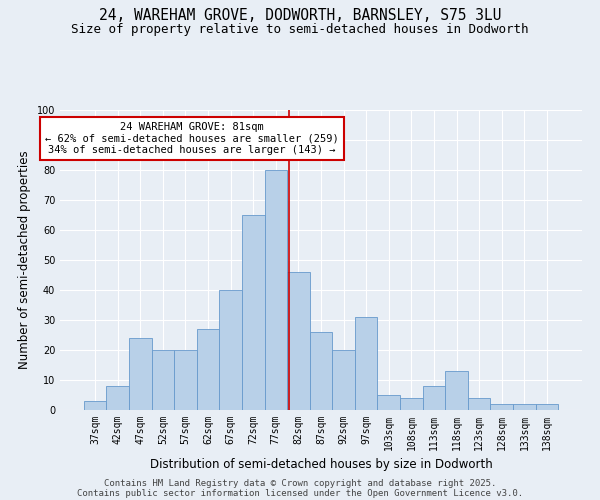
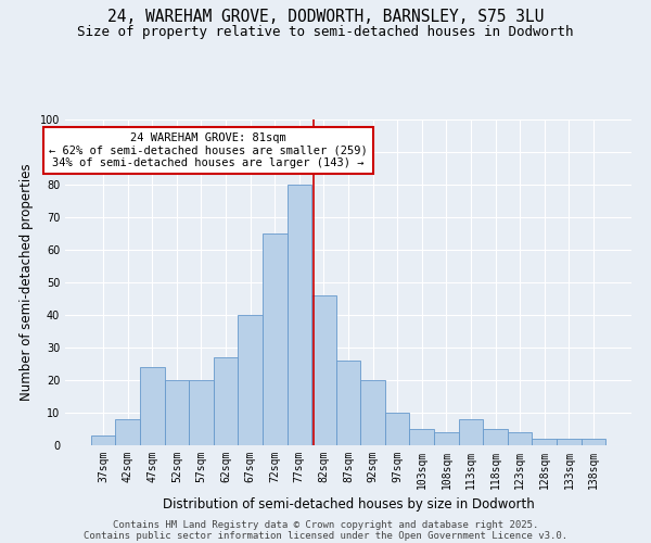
97sqm: 31 -> 10
118sqm: 13 -> 5
